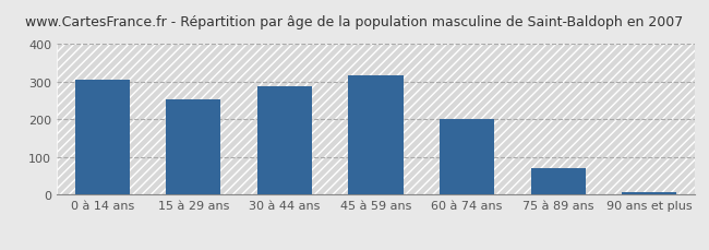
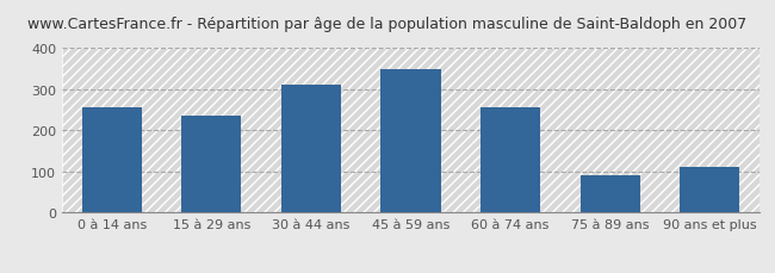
0 à 14 ans: 305 -> 255
15 à 29 ans: 253 -> 235
30 à 44 ans: 287 -> 310
45 à 59 ans: 318 -> 350
60 à 74 ans: 201 -> 255
75 à 89 ans: 71 -> 90
90 ans et plus: 8 -> 110
